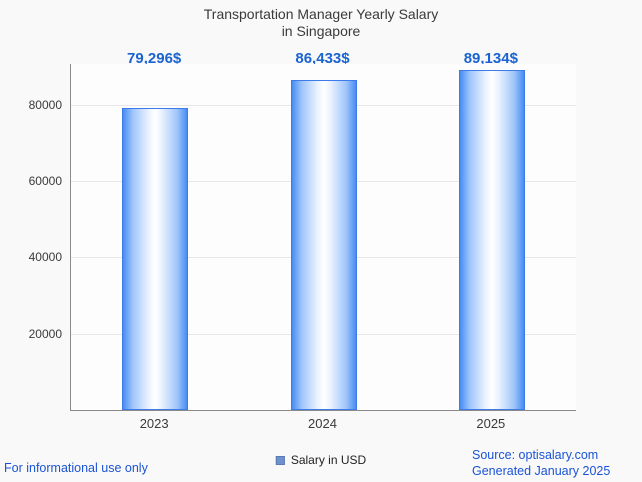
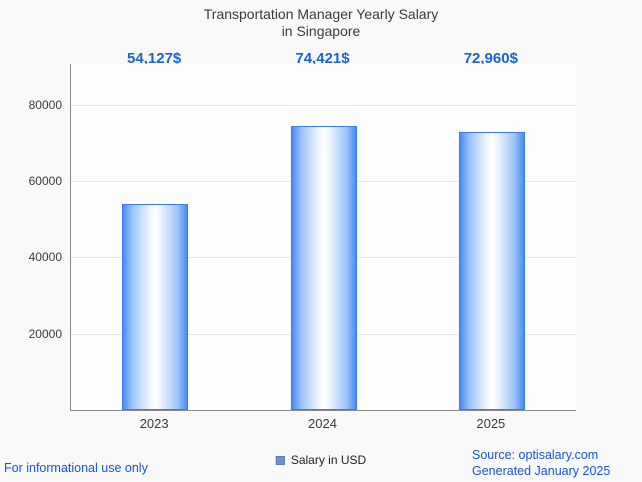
2023: 79,296 -> 54,127
2024: 86,433 -> 74,421
2025: 89,134 -> 72,960
